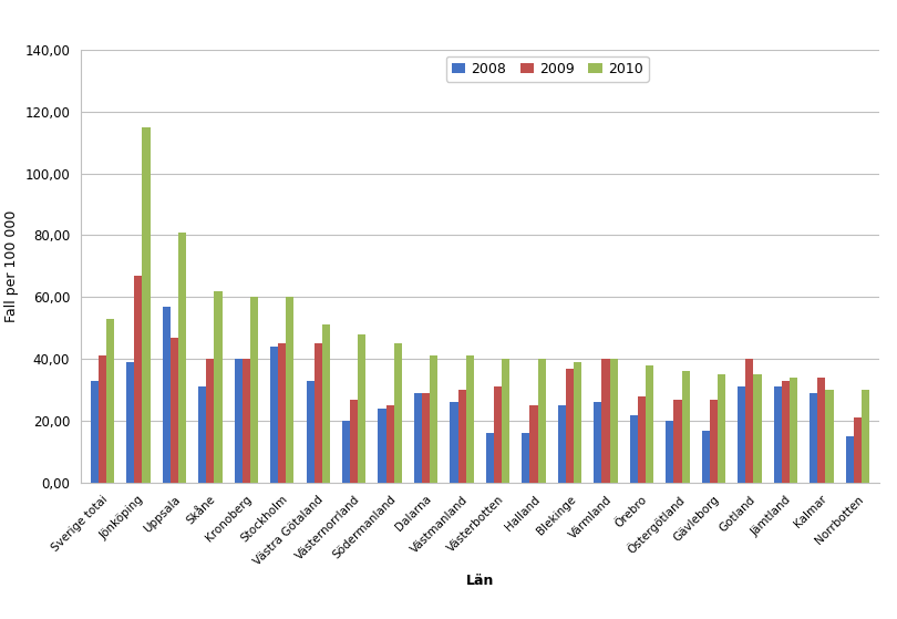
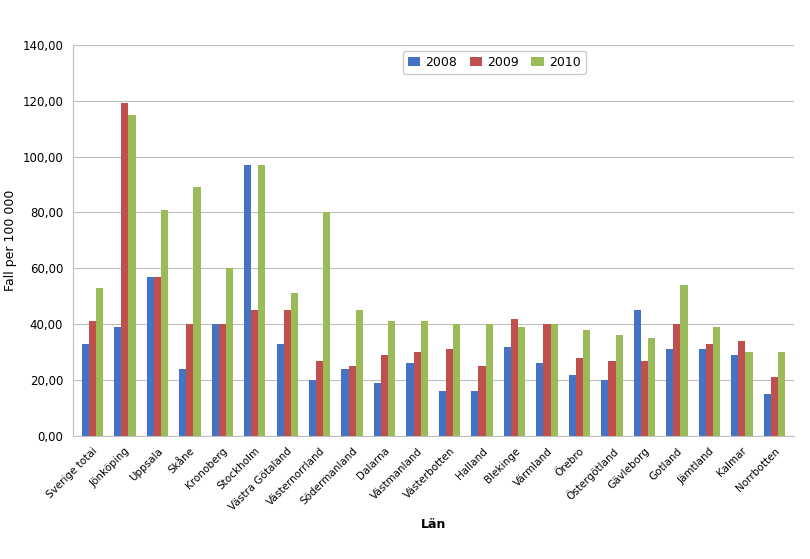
2009/Jönköping: 67 -> 119
2009/Uppsala: 47 -> 57
2008/Skåne: 31 -> 24
2010/Skåne: 62 -> 89
2008/Stockholm: 44 -> 97
2010/Stockholm: 60 -> 97
2010/Västernorrland: 48 -> 80
2008/Dalarna: 29 -> 19
2008/Blekinge: 25 -> 32
2009/Blekinge: 37 -> 42
2008/Gävleborg: 17 -> 45
2010/Gotland: 35 -> 54
2010/Jämtland: 34 -> 39
